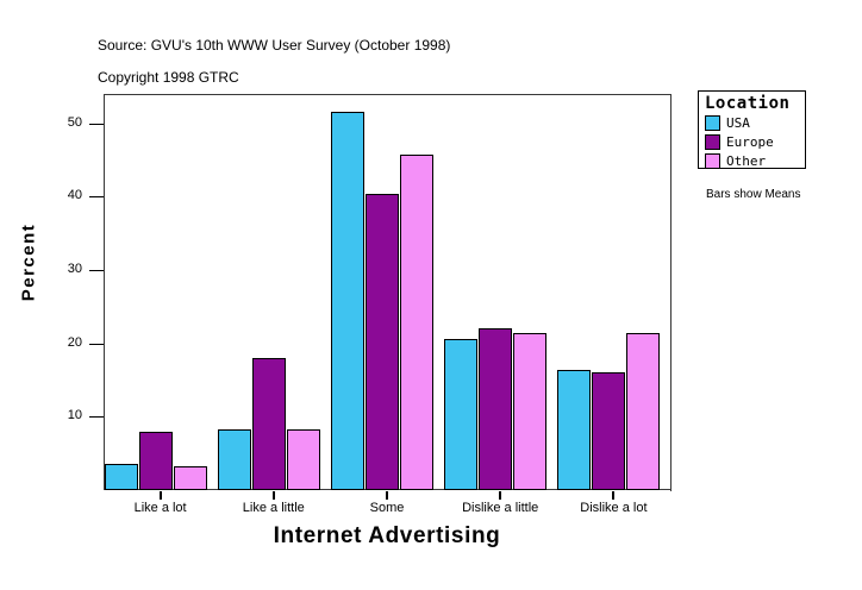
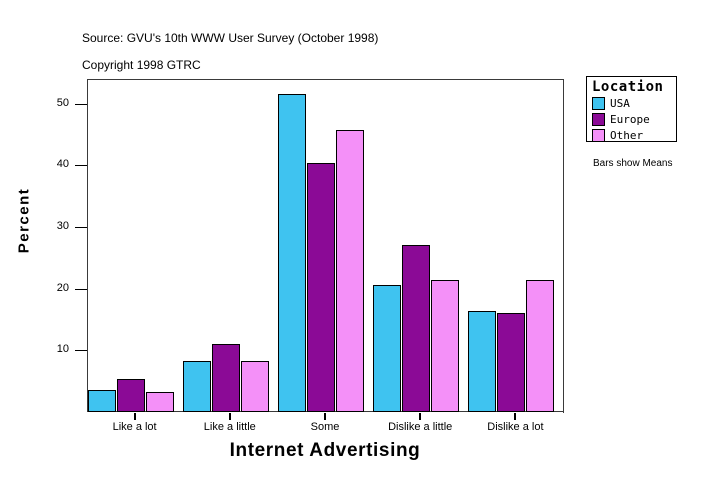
Europe/Like a lot: 8 -> 5
Europe/Like a little: 18 -> 11
Europe/Dislike a little: 22 -> 27
